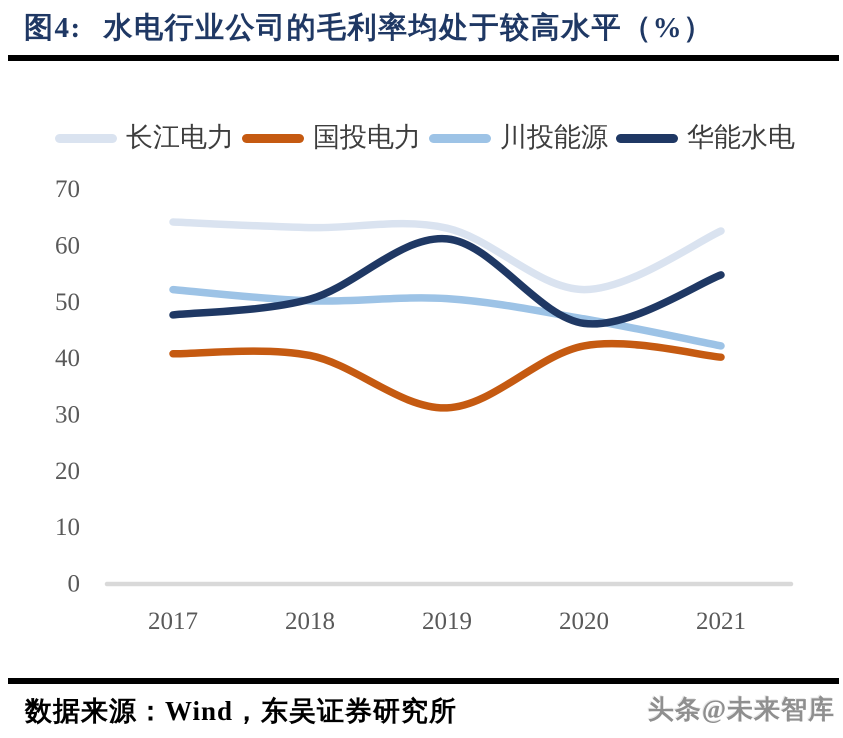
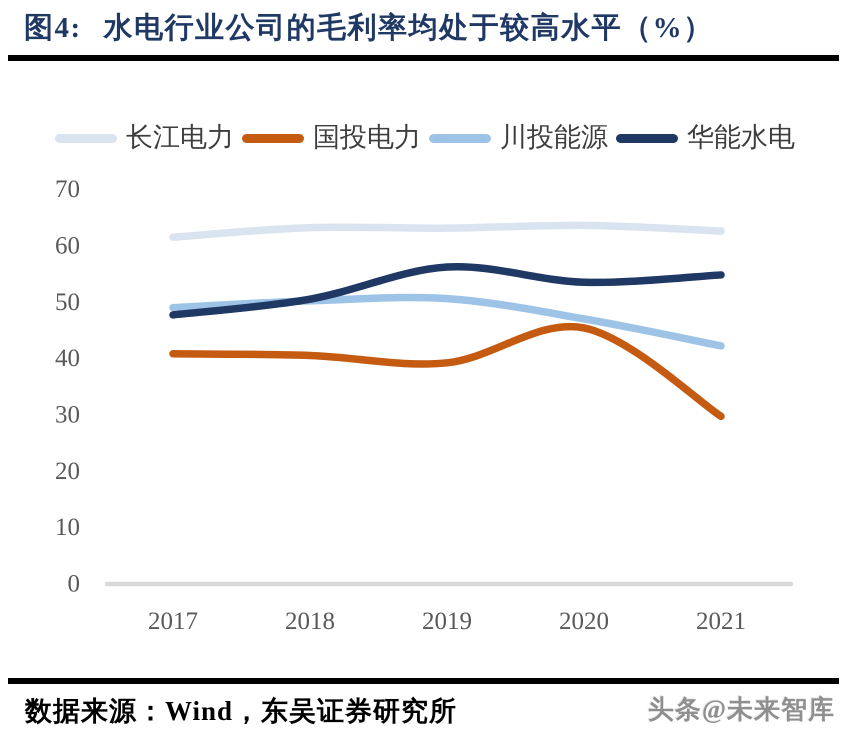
长江电力/2017: 64 -> 61
川投能源/2017: 52 -> 49
国投电力/2019: 31 -> 39
华能水电/2019: 61 -> 56
长江电力/2020: 52 -> 63
国投电力/2020: 42 -> 45
华能水电/2020: 46 -> 53
国投电力/2021: 40 -> 30
